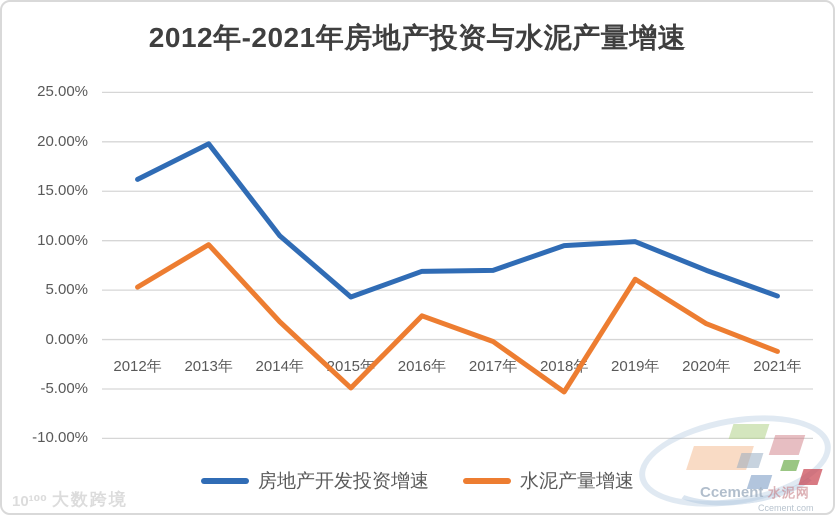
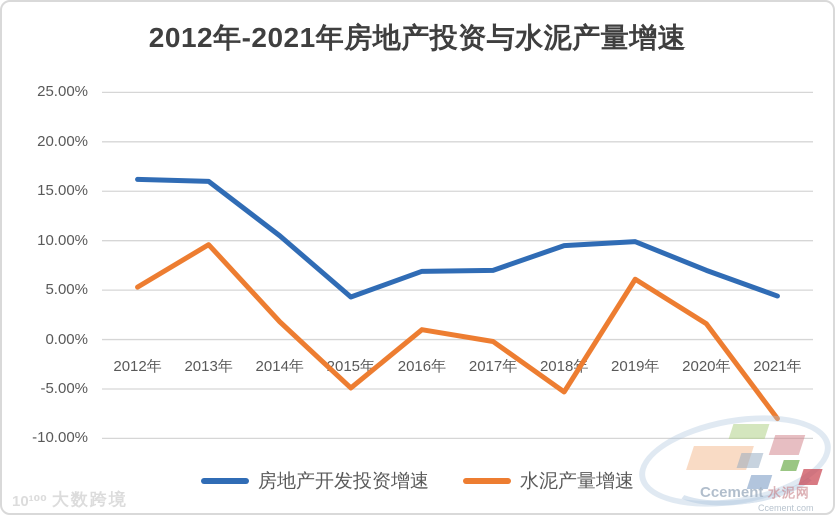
房地产开发投资增速/2013年: 20% -> 16%
水泥产量增速/2016年: 2% -> 1%
水泥产量增速/2021年: -1% -> -8%
